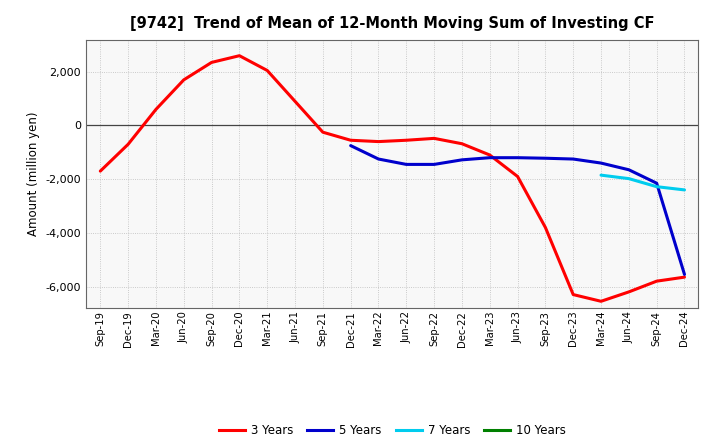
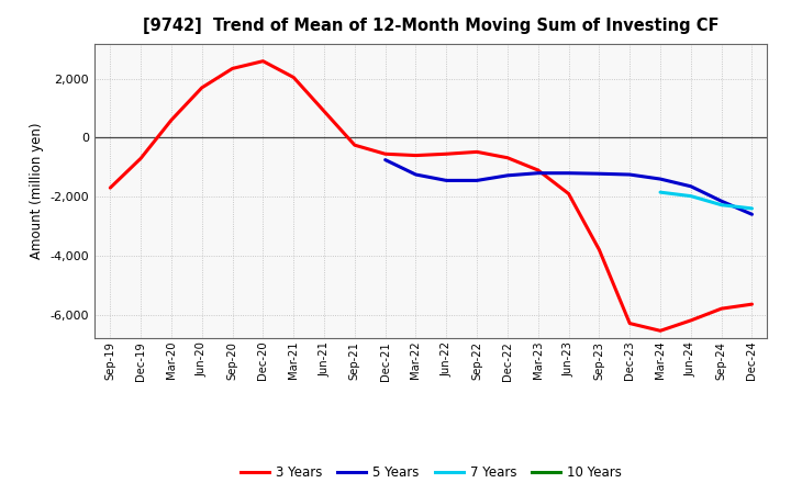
5 Years/Dec-24: -5,550 -> -2,600
